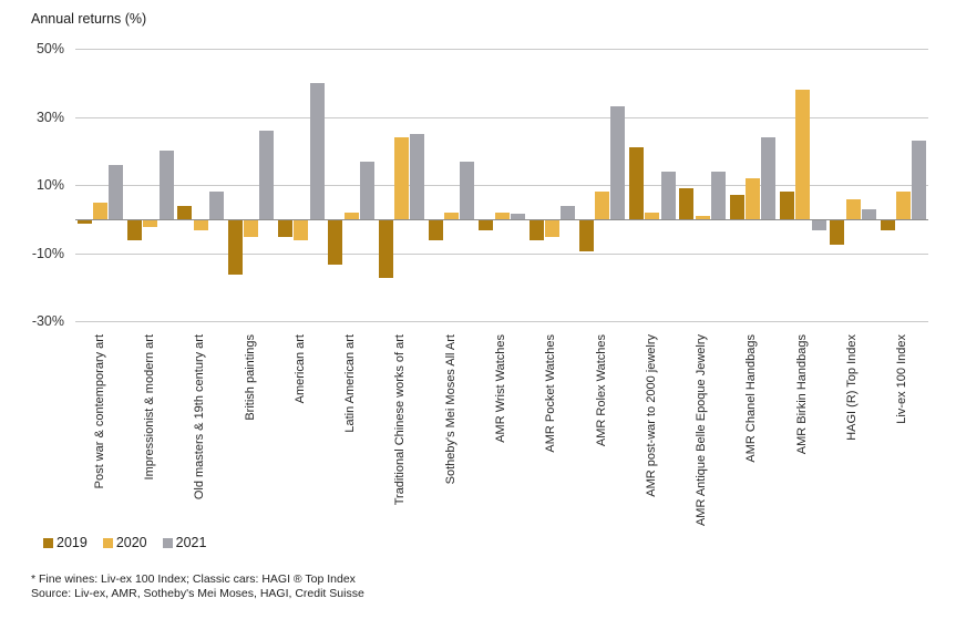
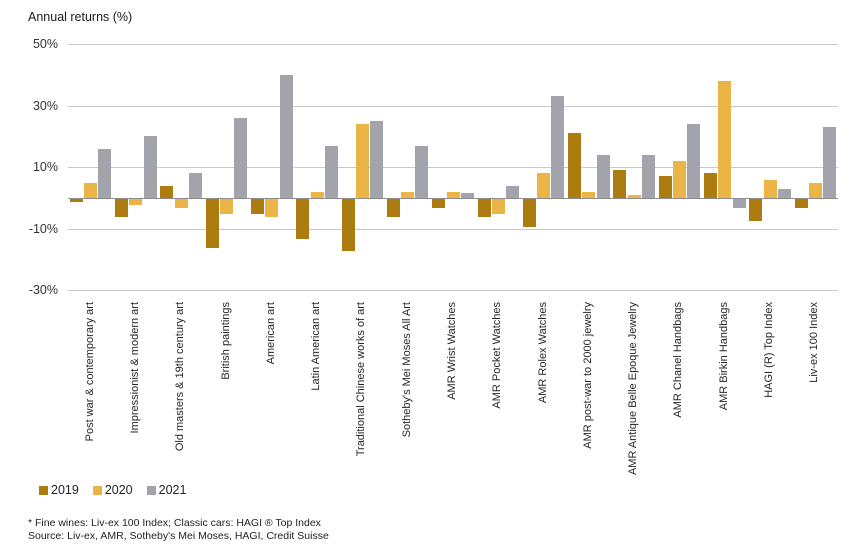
2020/Liv-ex 100 Index: 8% -> 5%
